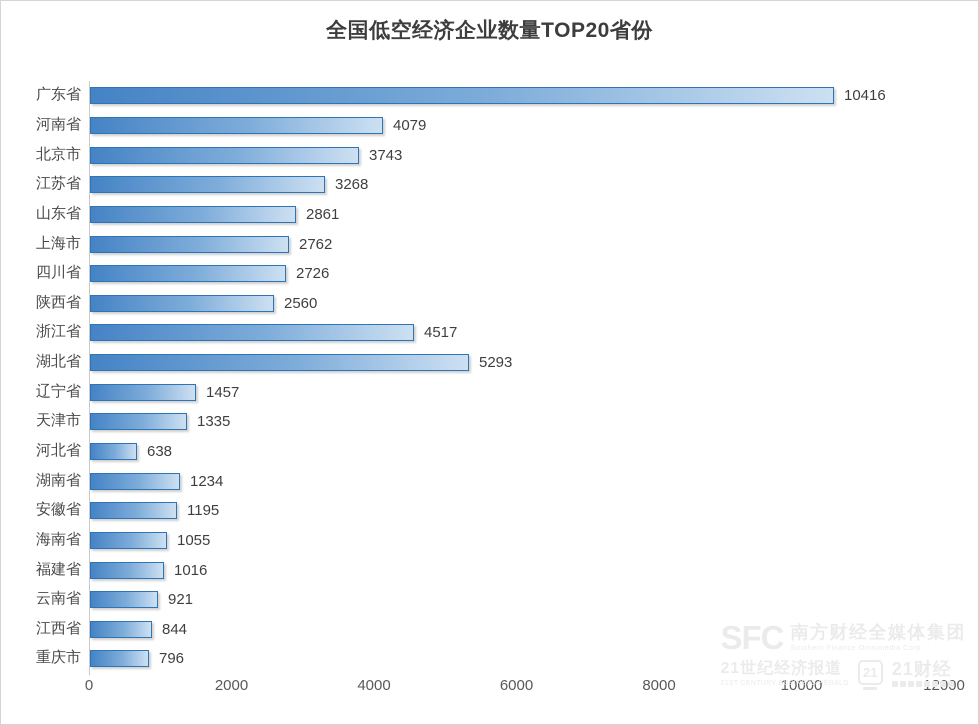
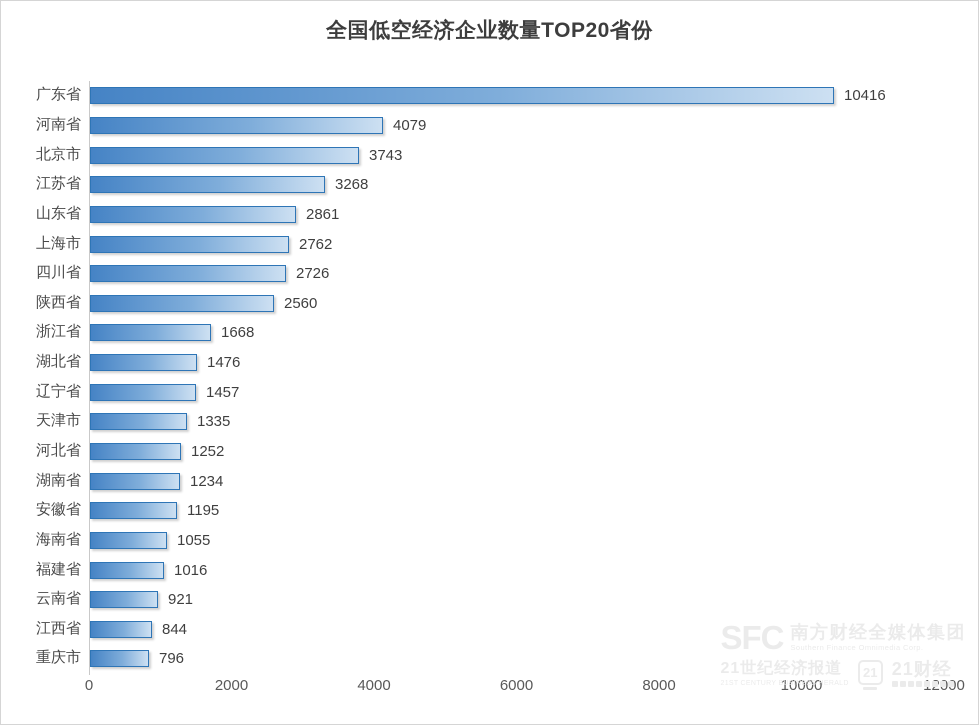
浙江省: 4517 -> 1668
湖北省: 5293 -> 1476
河北省: 638 -> 1252
